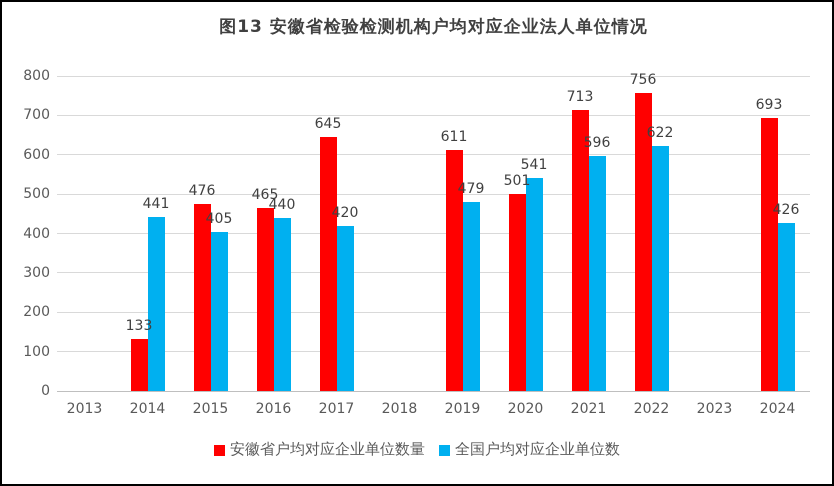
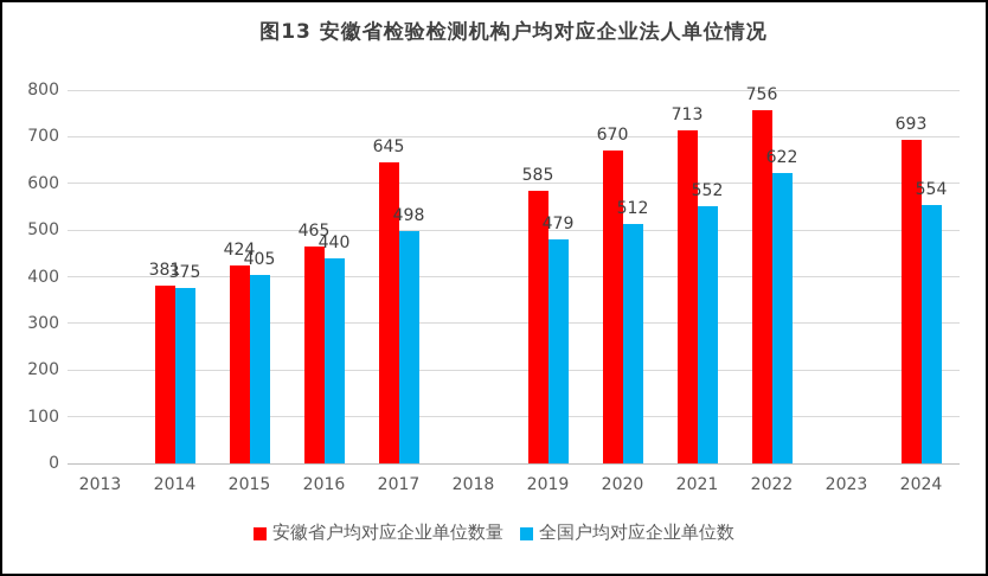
安徽省户均对应企业单位数量/2014: 133 -> 381
全国户均对应企业单位数/2014: 441 -> 375
安徽省户均对应企业单位数量/2015: 476 -> 424
全国户均对应企业单位数/2017: 420 -> 498
安徽省户均对应企业单位数量/2019: 611 -> 585
安徽省户均对应企业单位数量/2020: 501 -> 670
全国户均对应企业单位数/2020: 541 -> 512
全国户均对应企业单位数/2021: 596 -> 552
全国户均对应企业单位数/2024: 426 -> 554
